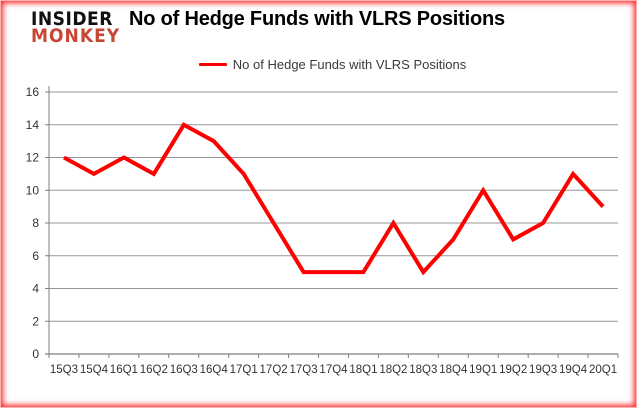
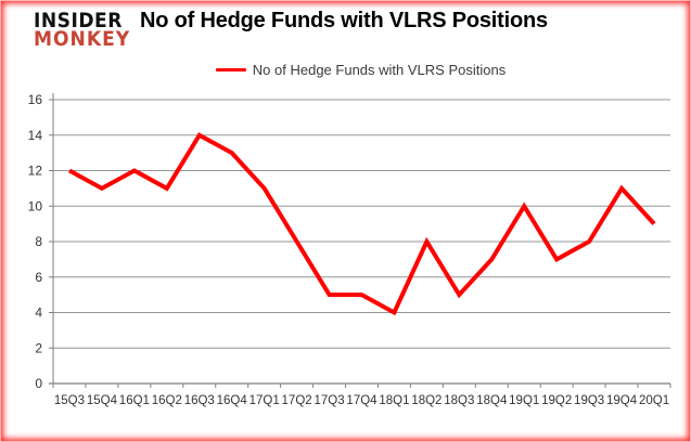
18Q1: 5 -> 4
